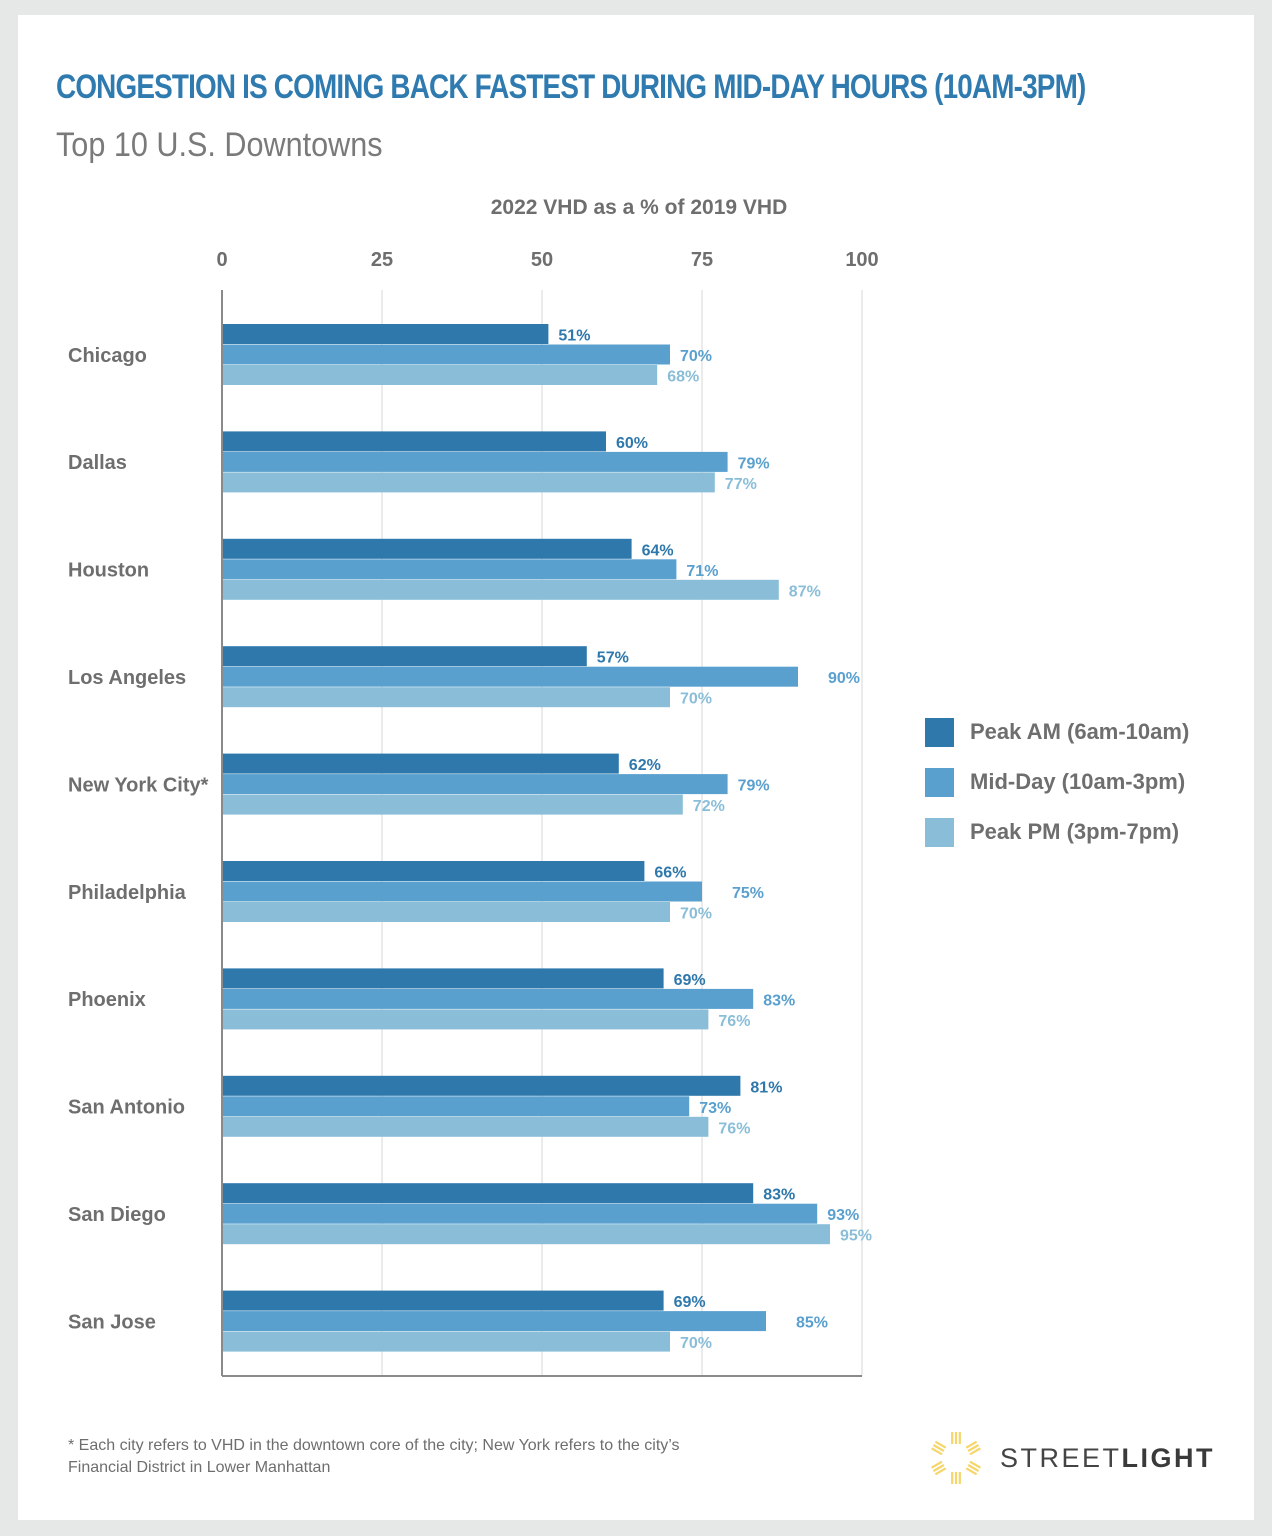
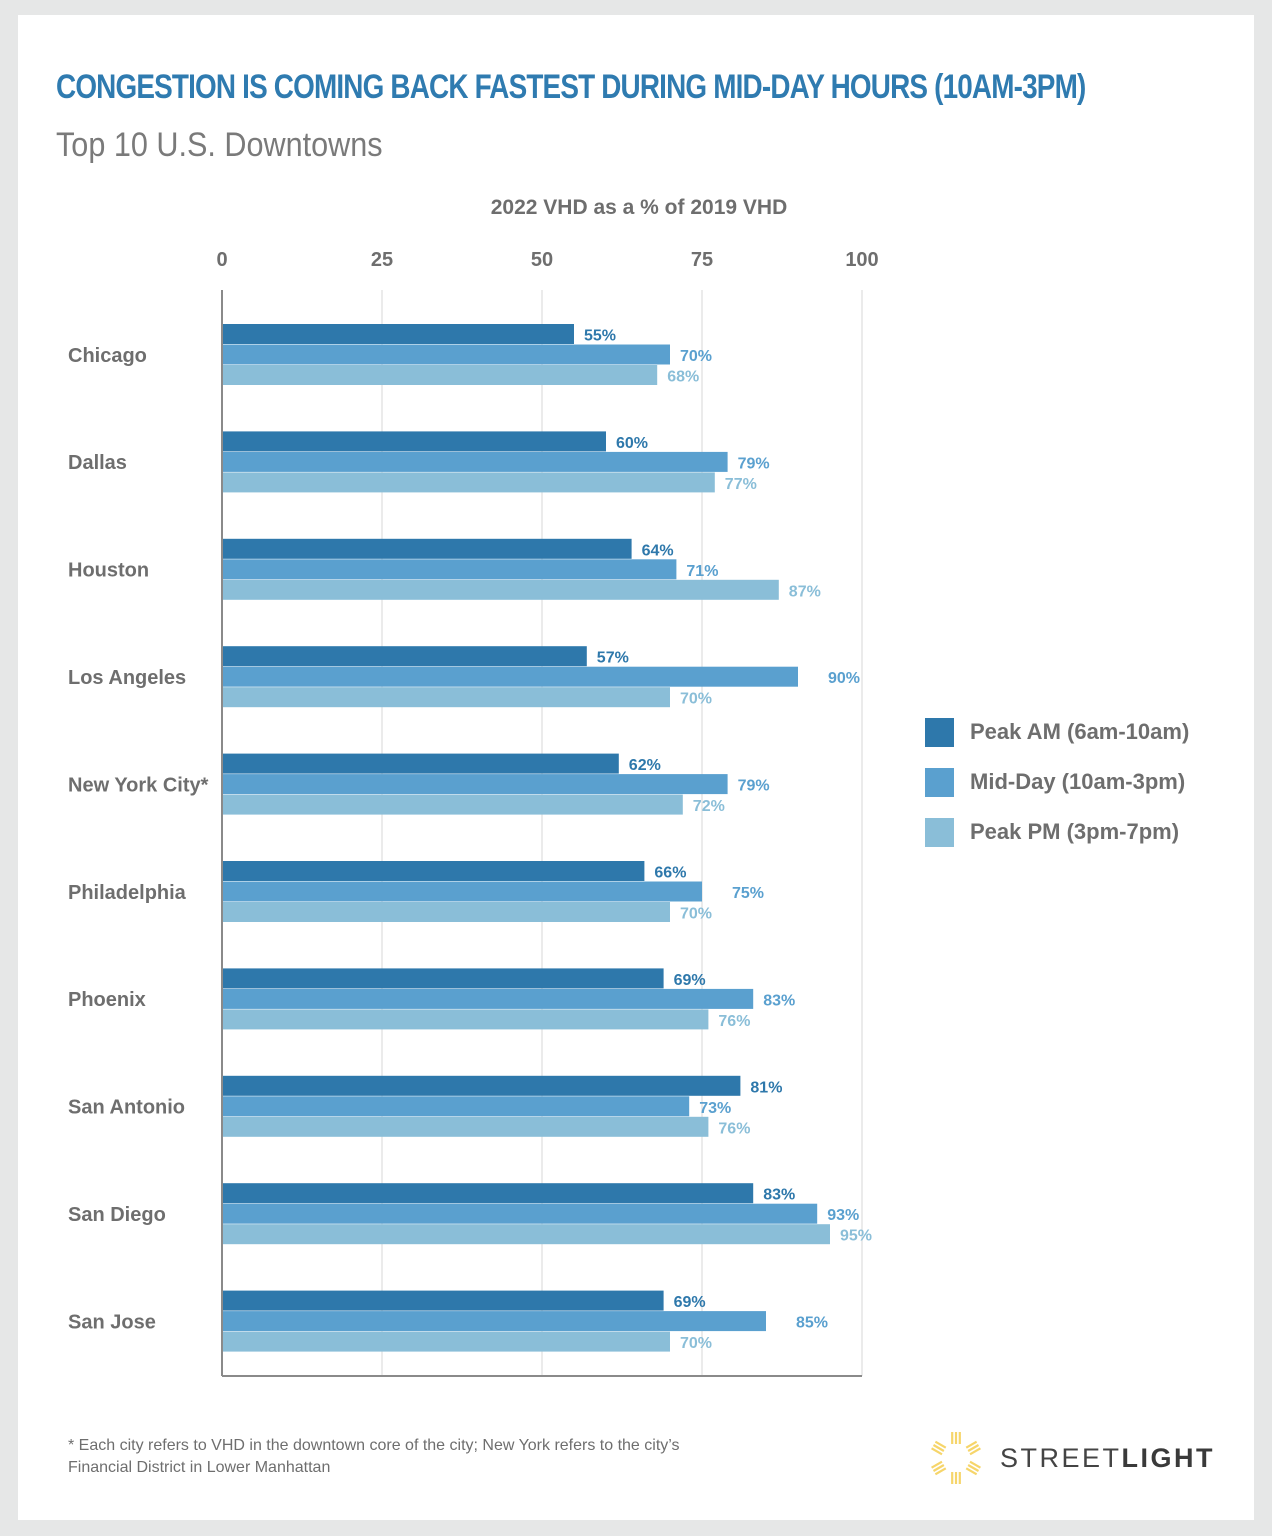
Peak AM (6am-10am)/Chicago: 51% -> 55%
